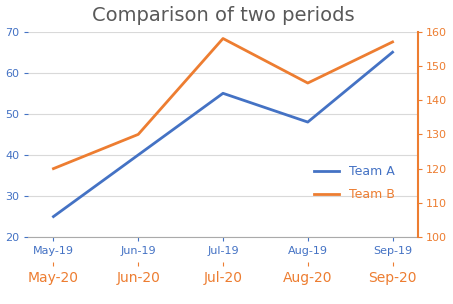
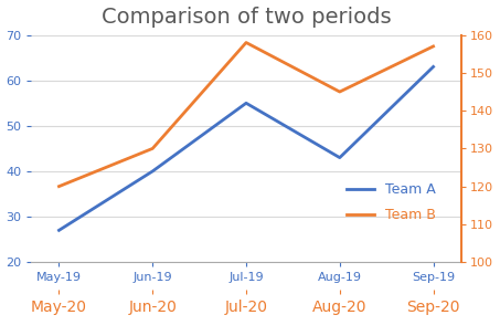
Team A/May-19: 25 -> 27
Team A/Aug-19: 48 -> 43
Team A/Sep-19: 65 -> 63
